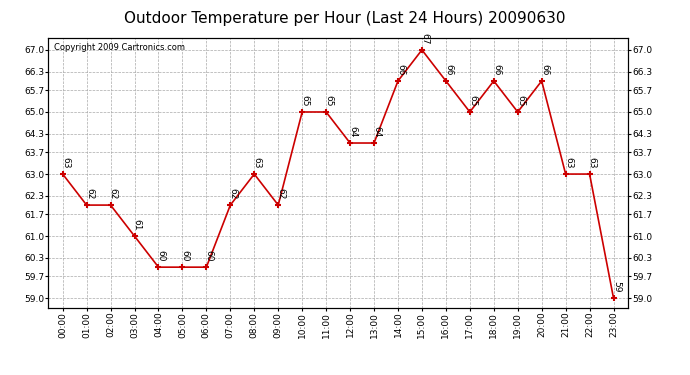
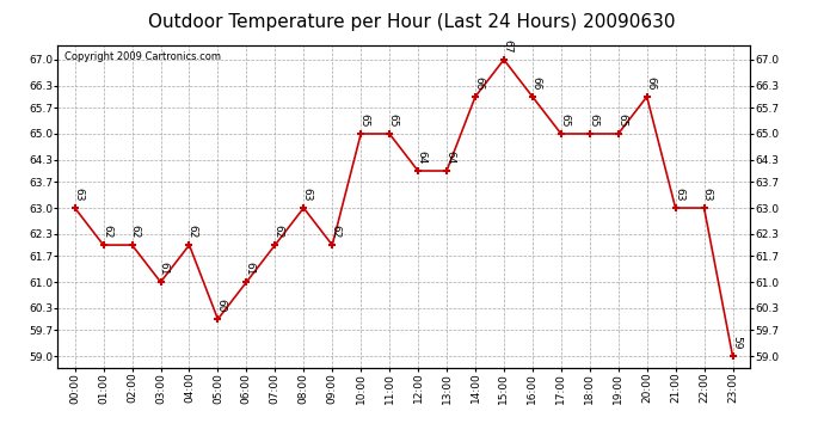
04:00: 60 -> 62
06:00: 60 -> 61
18:00: 66 -> 65
